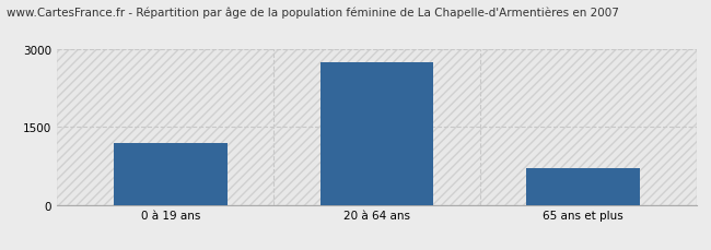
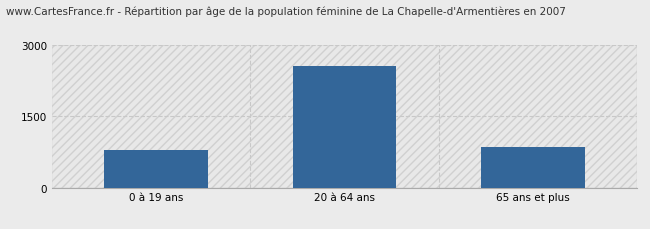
0 à 19 ans: 1200 -> 800
20 à 64 ans: 2750 -> 2550
65 ans et plus: 700 -> 850
